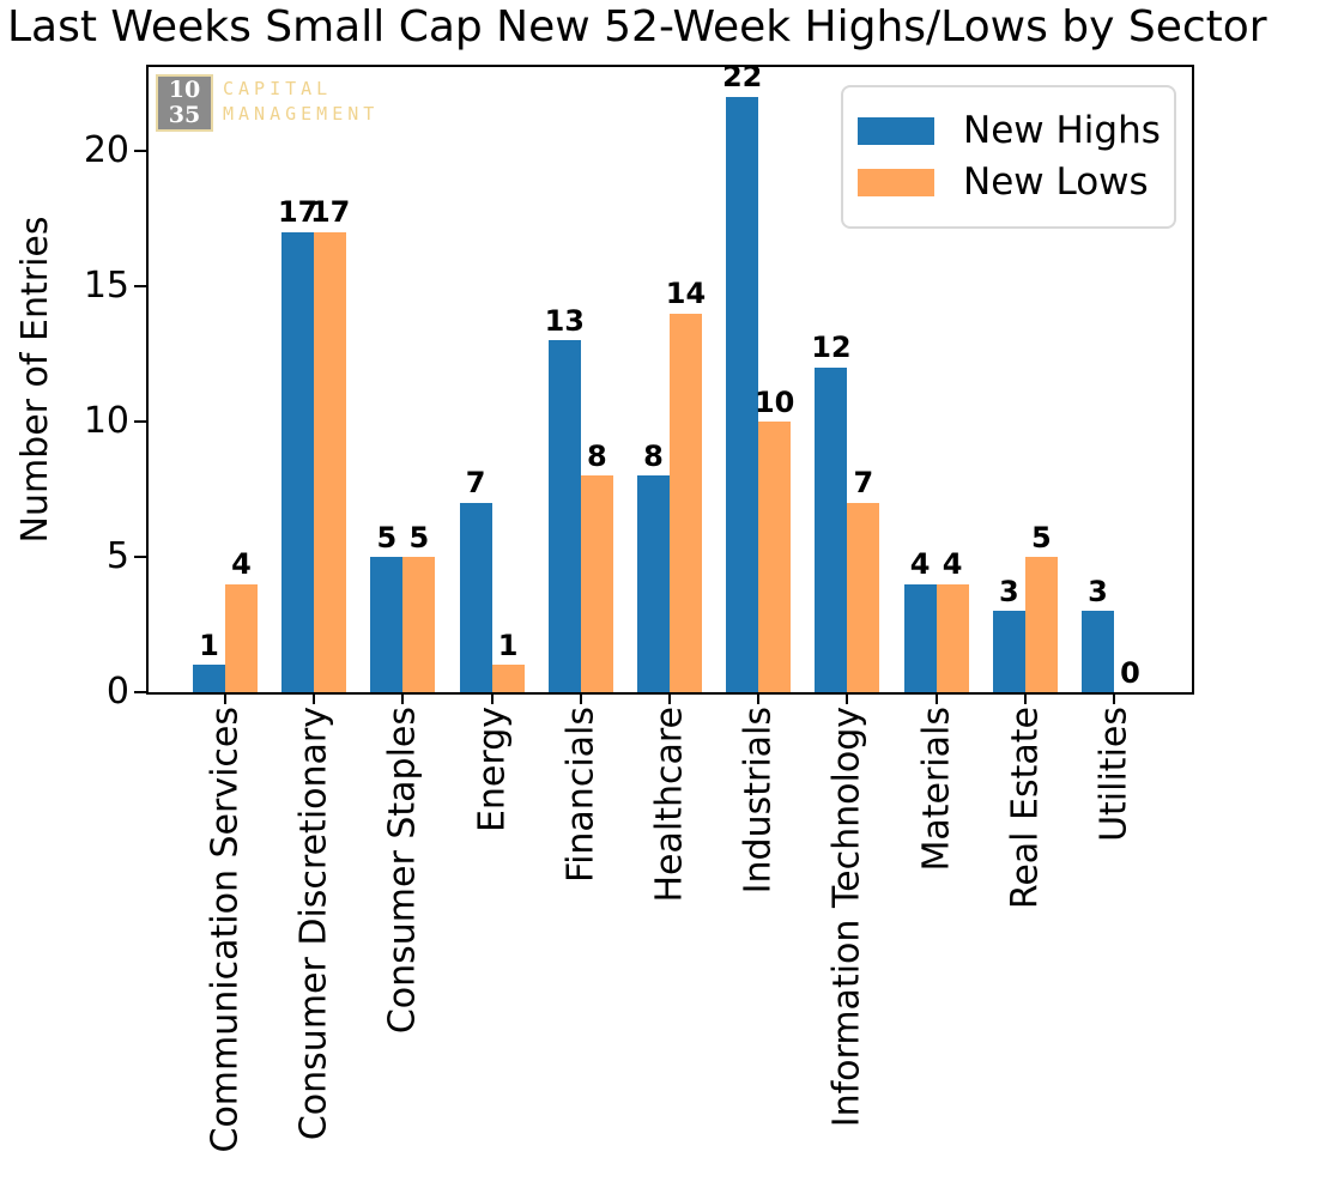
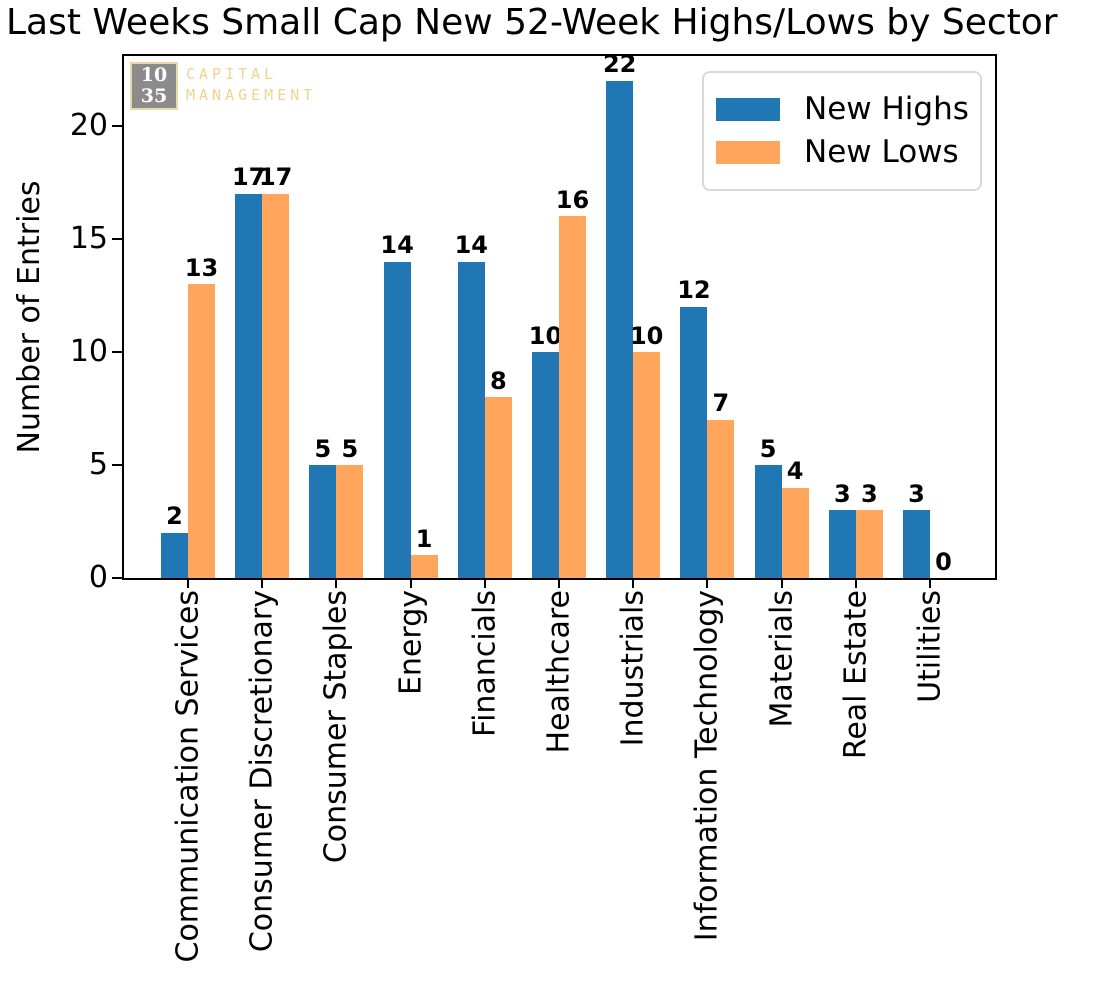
New Highs/Communication Services: 1 -> 2
New Lows/Communication Services: 4 -> 13
New Highs/Energy: 7 -> 14
New Highs/Financials: 13 -> 14
New Highs/Healthcare: 8 -> 10
New Lows/Healthcare: 14 -> 16
New Highs/Materials: 4 -> 5
New Lows/Real Estate: 5 -> 3
